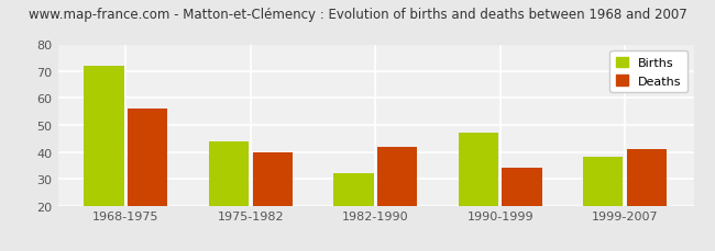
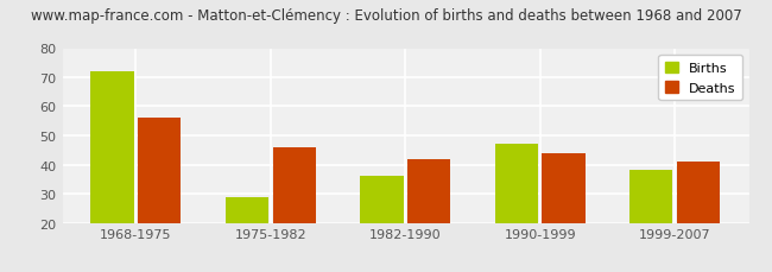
Births/1975-1982: 44 -> 29
Deaths/1975-1982: 40 -> 46
Births/1982-1990: 32 -> 36
Deaths/1990-1999: 34 -> 44
